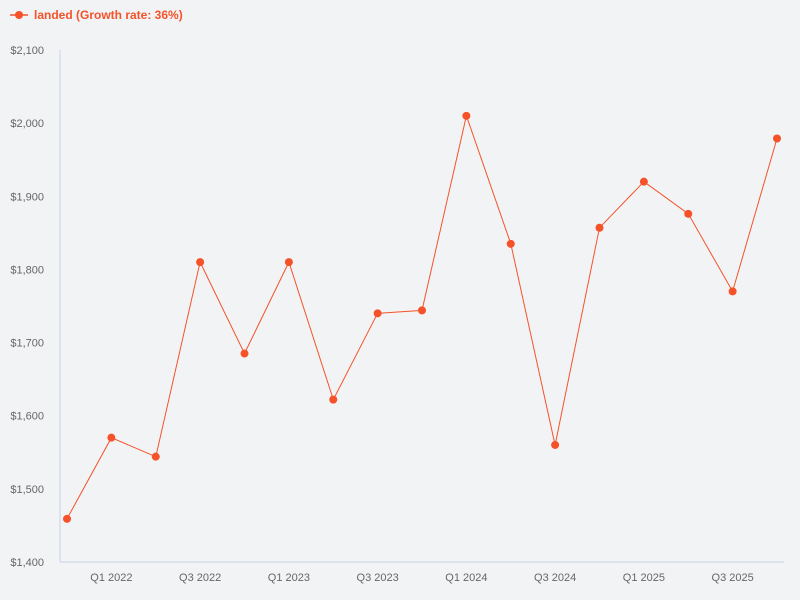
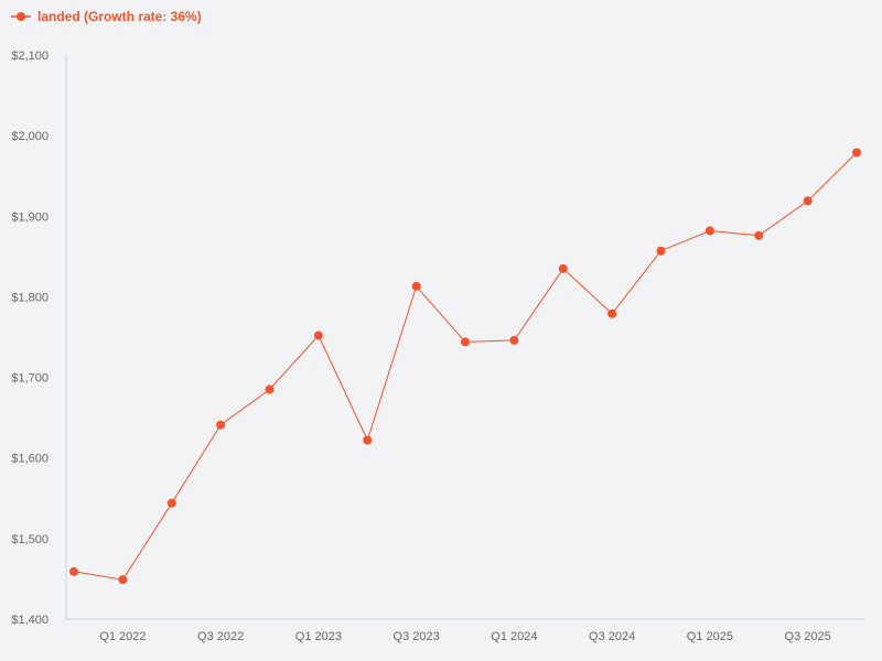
Q1 2022: $1570 -> $1450
Q3 2022: $1810 -> $1640
Q1 2023: $1810 -> $1750
Q3 2023: $1740 -> $1810
Q1 2024: $2010 -> $1750
Q3 2024: $1560 -> $1780
Q1 2025: $1920 -> $1880
Q3 2025: $1770 -> $1920
